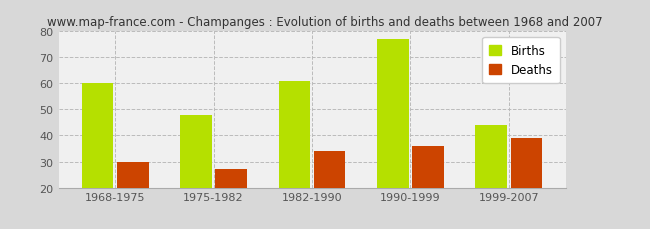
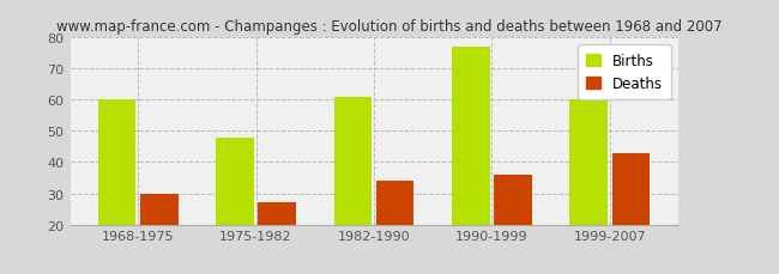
Births/1999-2007: 44 -> 60
Deaths/1999-2007: 39 -> 43
